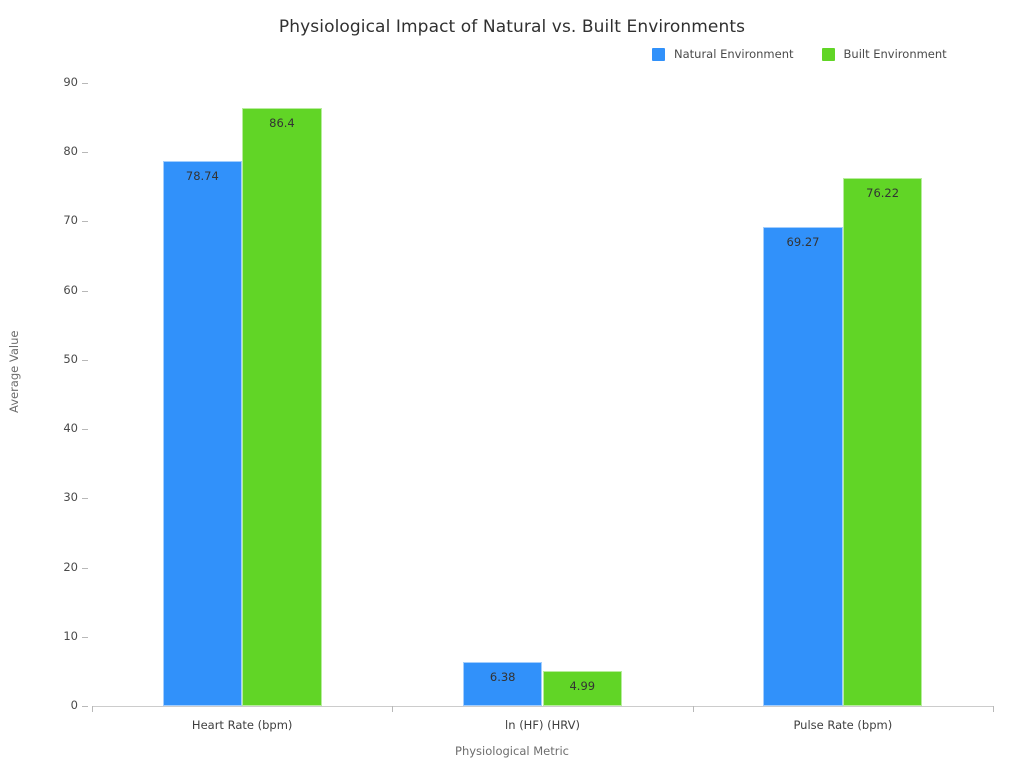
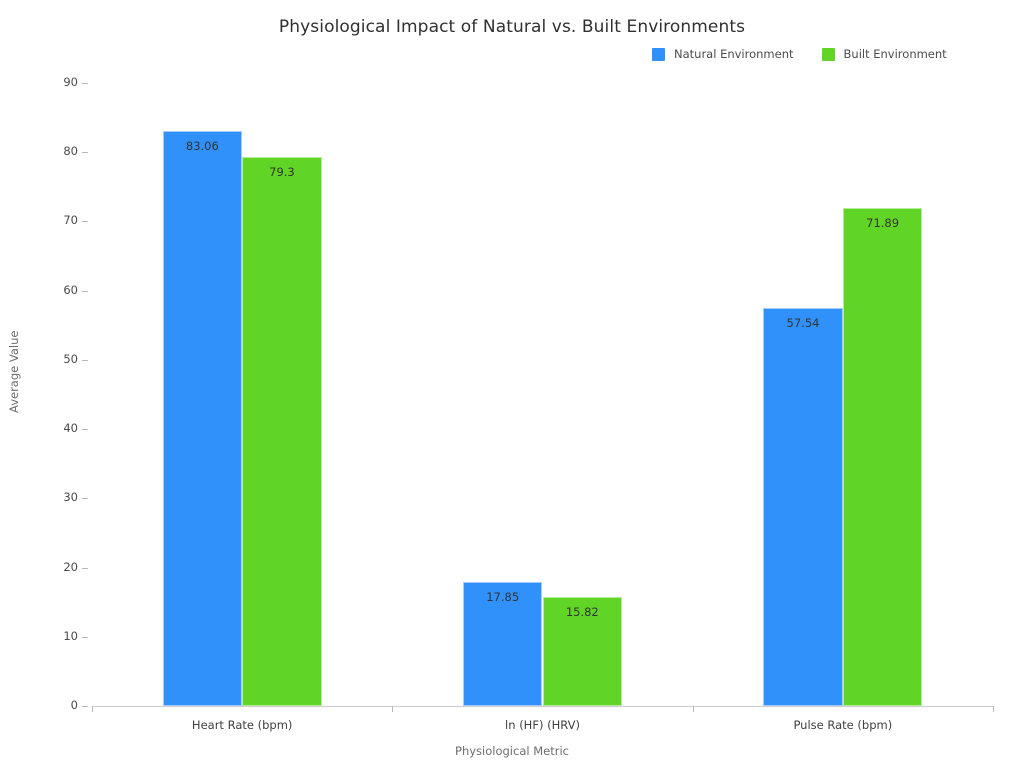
Natural Environment/Heart Rate (bpm): 78.74 -> 83.06
Built Environment/Heart Rate (bpm): 86.4 -> 79.3
Natural Environment/ln (HF) (HRV): 6.38 -> 17.85
Built Environment/ln (HF) (HRV): 4.99 -> 15.82
Natural Environment/Pulse Rate (bpm): 69.27 -> 57.54
Built Environment/Pulse Rate (bpm): 76.22 -> 71.89
